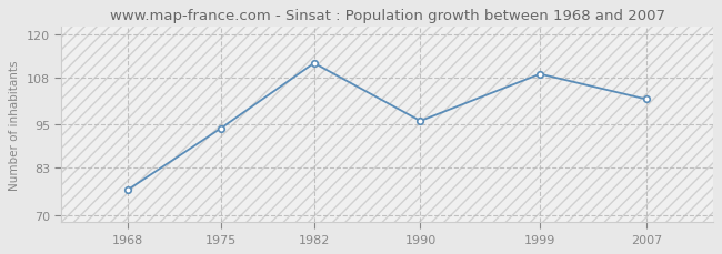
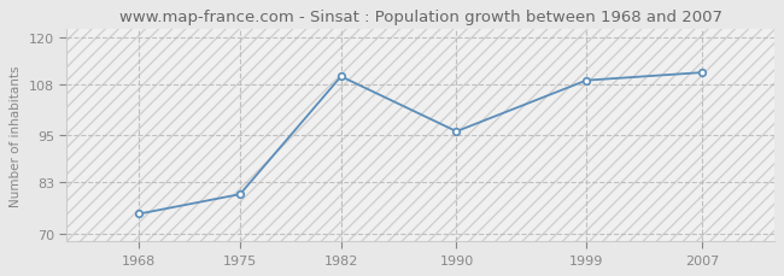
1968: 77 -> 75
1975: 94 -> 80
1982: 112 -> 110
2007: 102 -> 111
